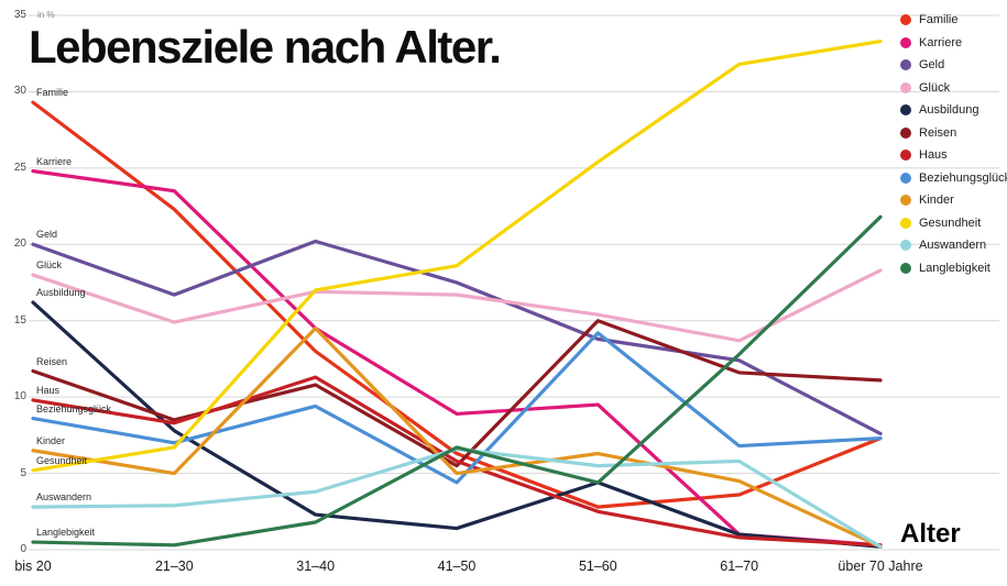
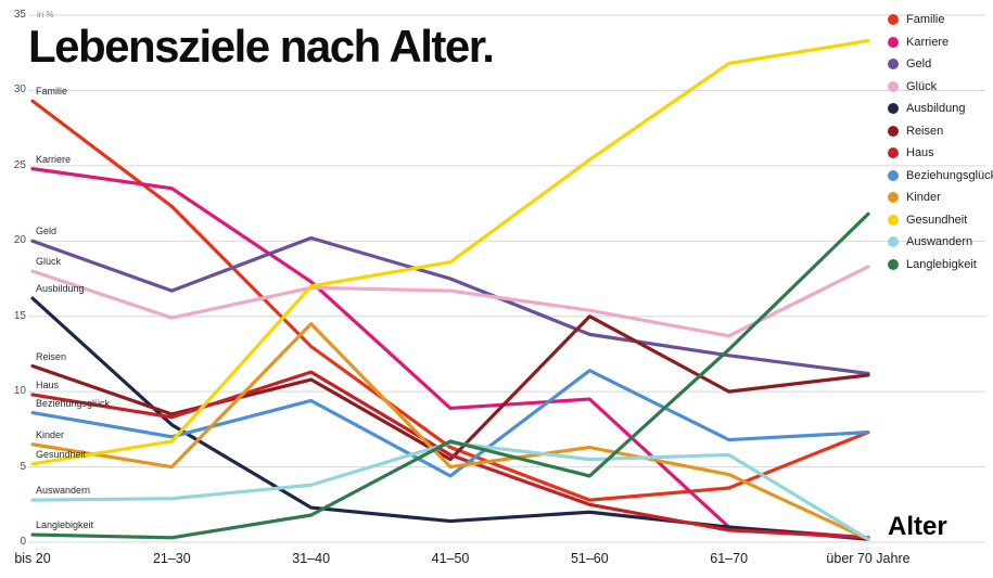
Karriere/31–40: 14.5 -> 17.3
Ausbildung/51–60: 4.4 -> 2.0
Beziehungsglück/51–60: 14.2 -> 11.4
Reisen/61–70: 11.6 -> 10.0
Geld/über 70 Jahre: 7.6 -> 11.2
